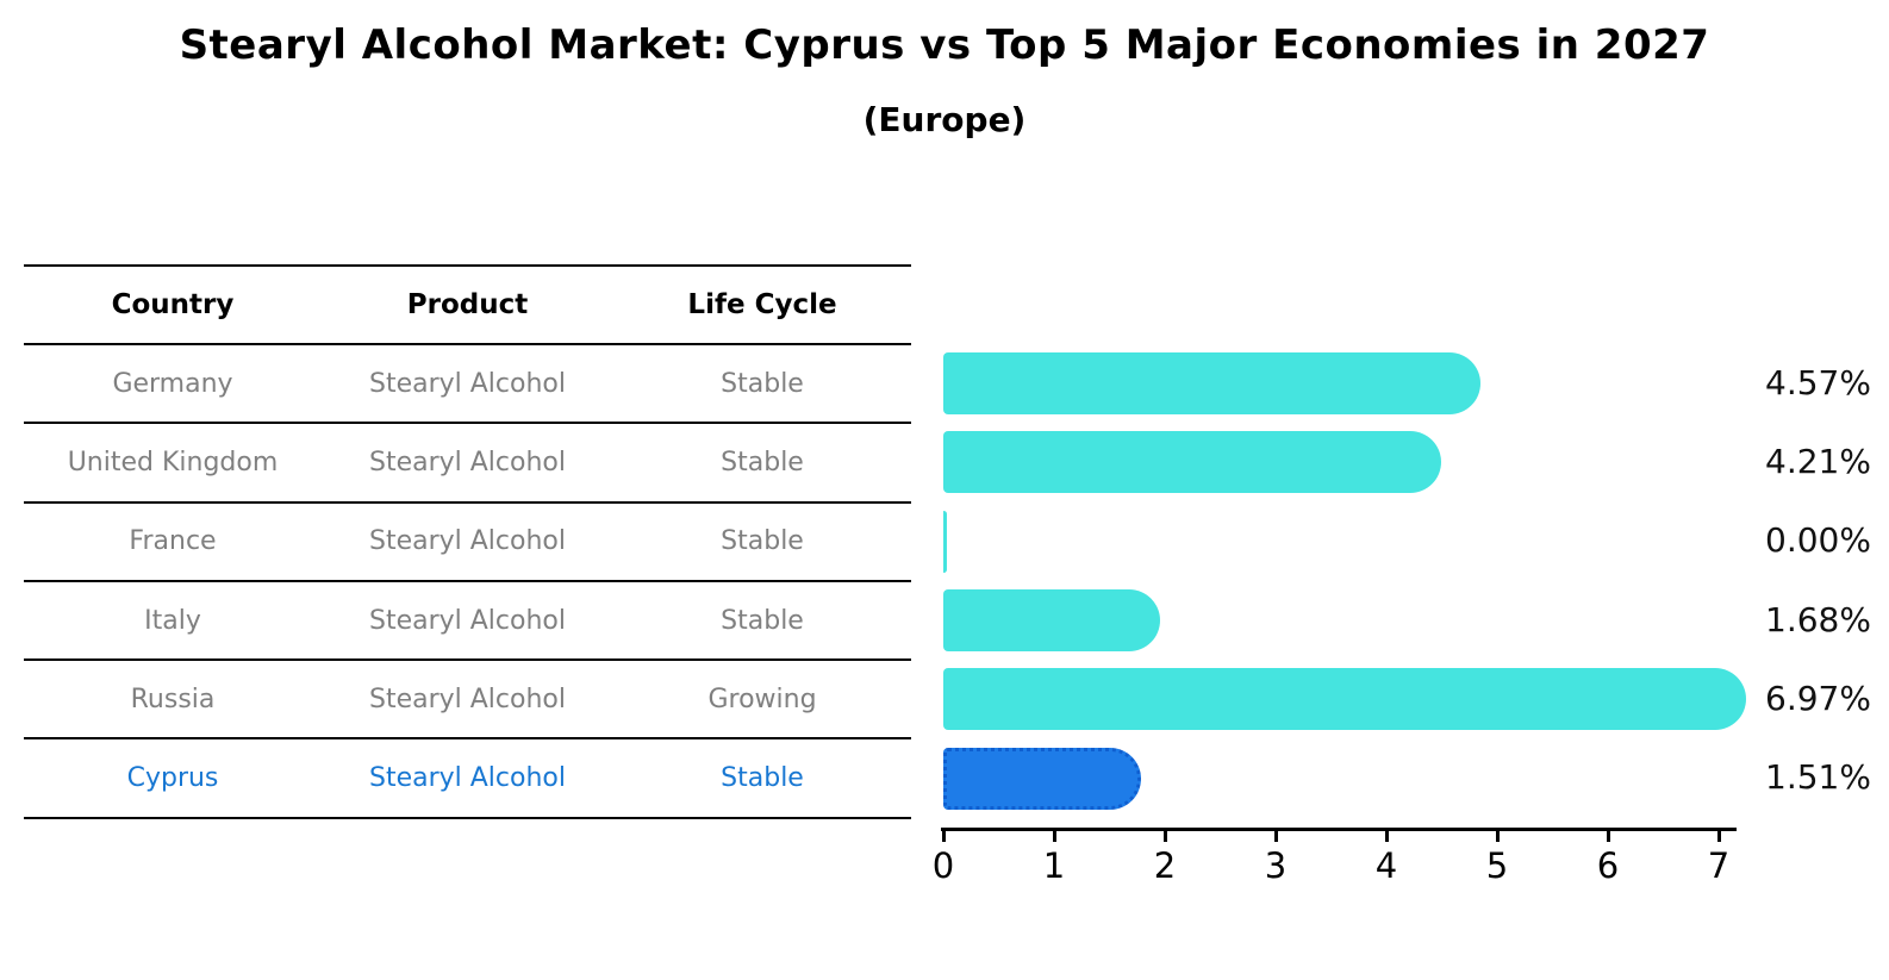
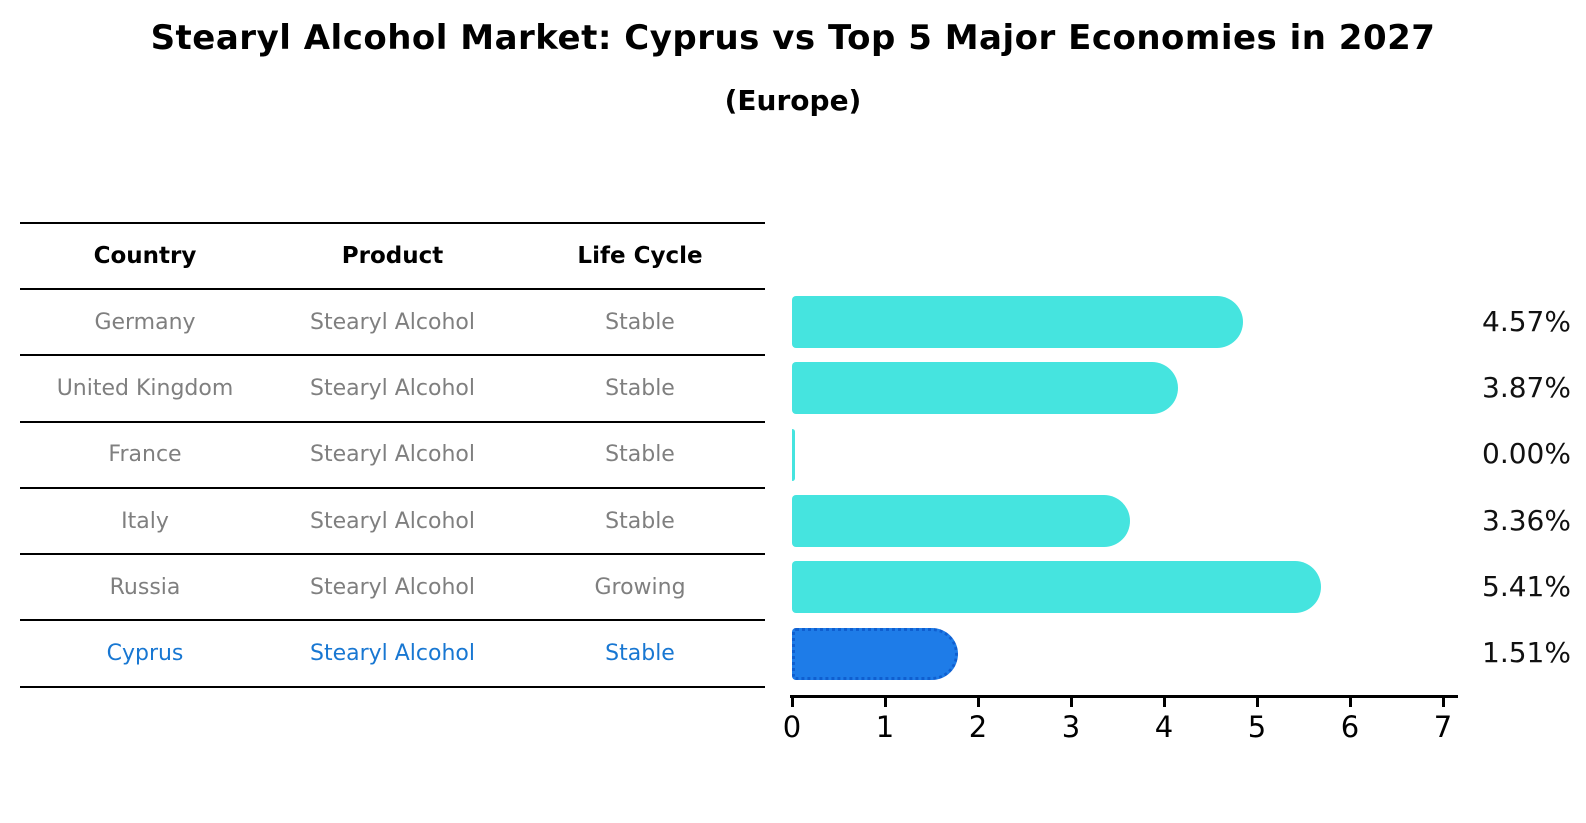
United Kingdom: 4.21% -> 3.87%
Italy: 1.68% -> 3.36%
Russia: 6.97% -> 5.41%
